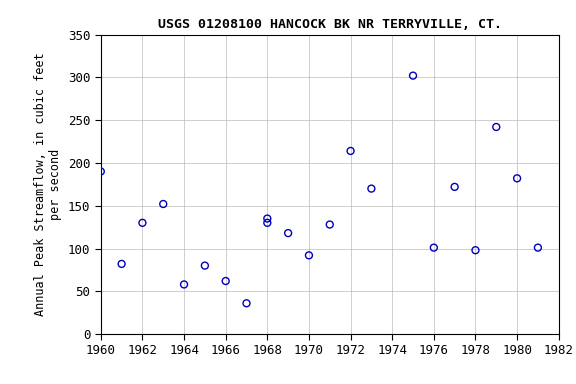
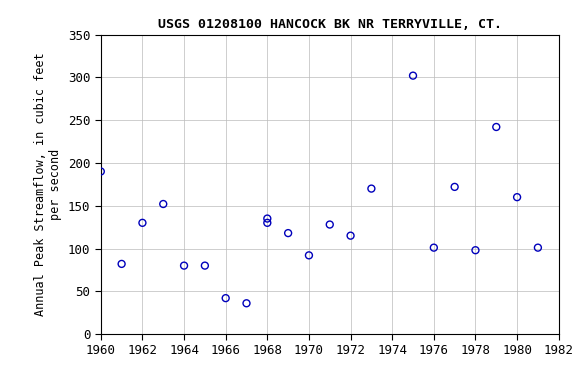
1964: 58 -> 80
1966: 62 -> 42
1972: 214 -> 115
1980: 182 -> 160
